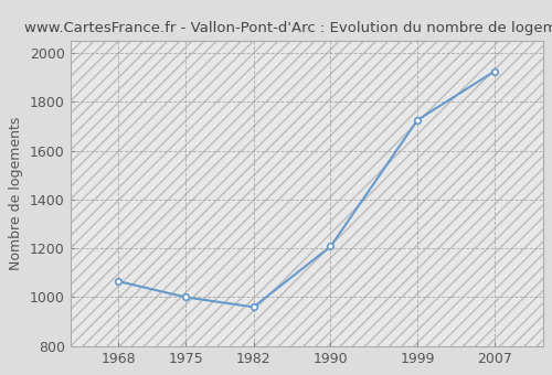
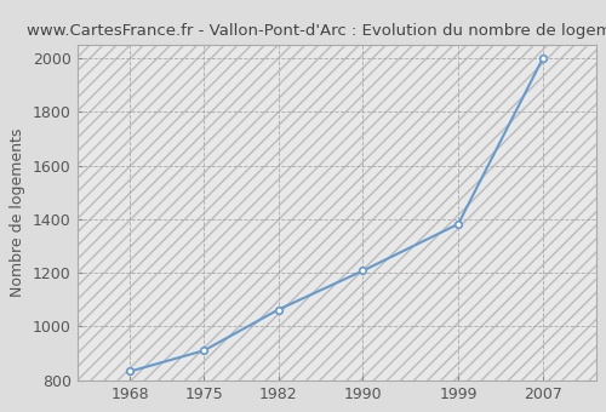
1968: 1065 -> 833
1975: 1000 -> 911
1982: 960 -> 1063
1999: 1725 -> 1382
2007: 1925 -> 2000
